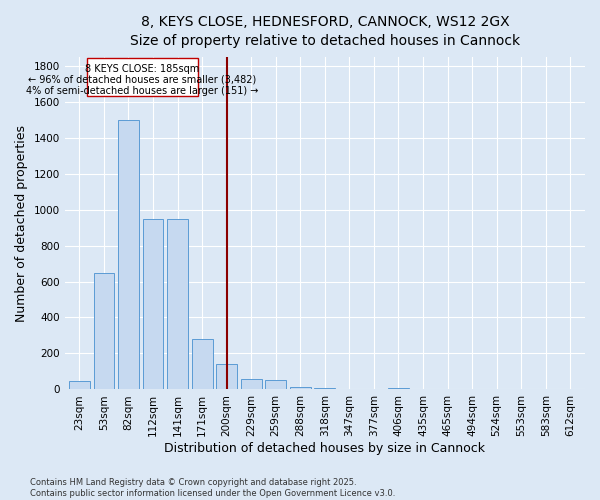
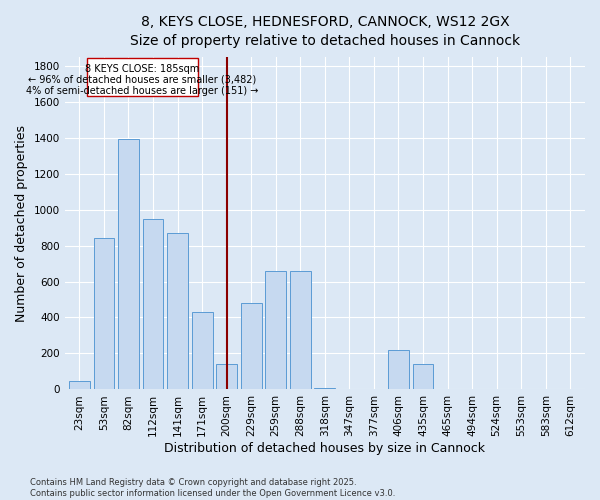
53sqm: 650 -> 840
82sqm: 1500 -> 1390
141sqm: 950 -> 870
171sqm: 280 -> 430
229sqm: 60 -> 480
259sqm: 60 -> 660
288sqm: 20 -> 660
406sqm: 10 -> 220
435sqm: 0 -> 140
